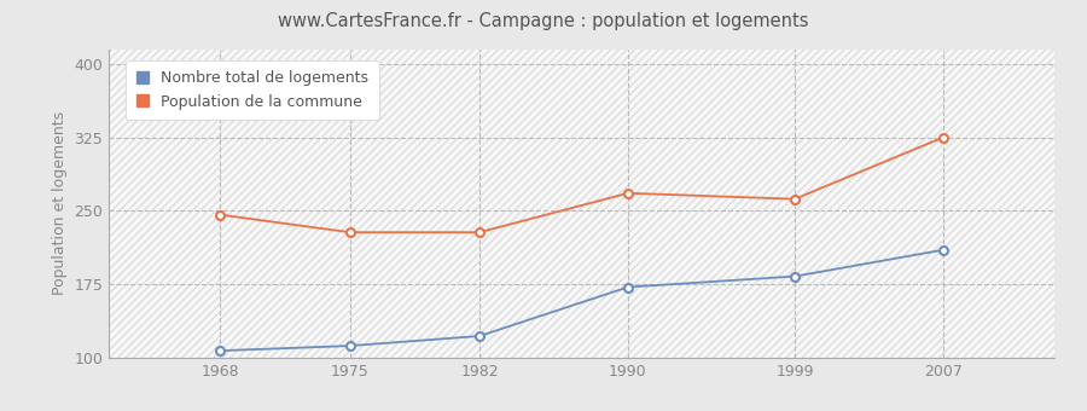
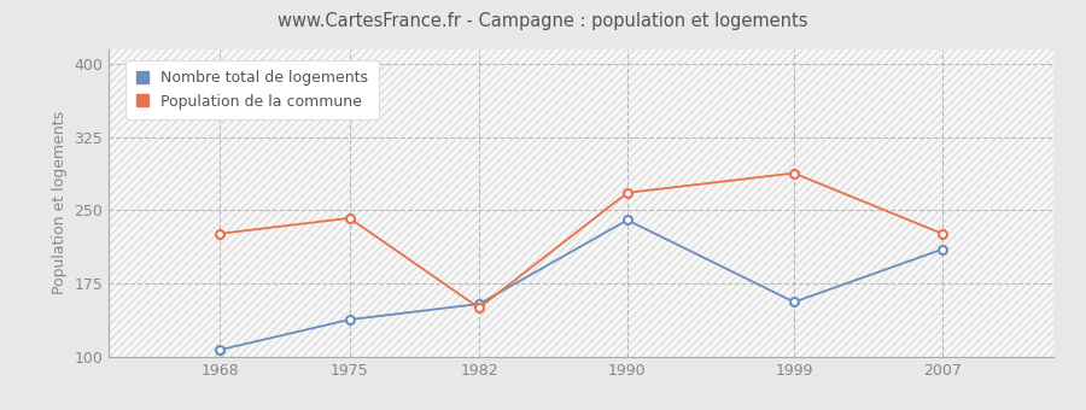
Population de la commune/1968: 246 -> 226
Nombre total de logements/1975: 112 -> 138
Population de la commune/1975: 228 -> 242
Nombre total de logements/1982: 122 -> 154
Population de la commune/1982: 228 -> 150
Nombre total de logements/1990: 172 -> 240
Nombre total de logements/1999: 183 -> 156
Population de la commune/1999: 262 -> 288
Population de la commune/2007: 325 -> 226
